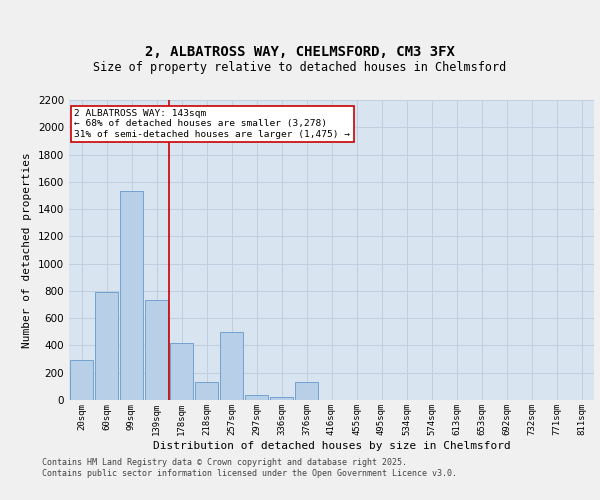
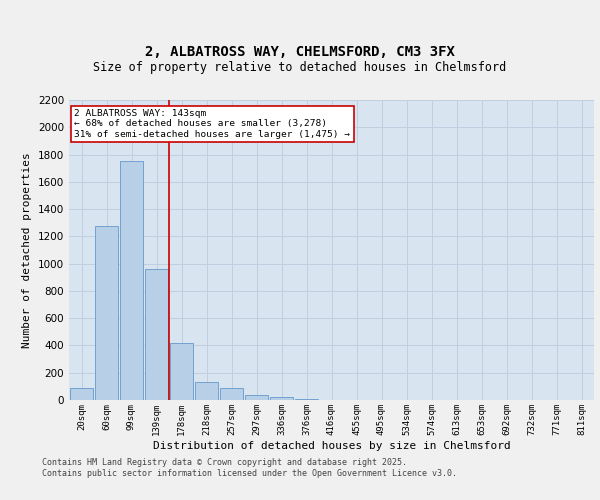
20sqm: 290 -> 90
60sqm: 790 -> 1280
99sqm: 1530 -> 1750
139sqm: 730 -> 960
257sqm: 500 -> 80
376sqm: 130 -> 10
